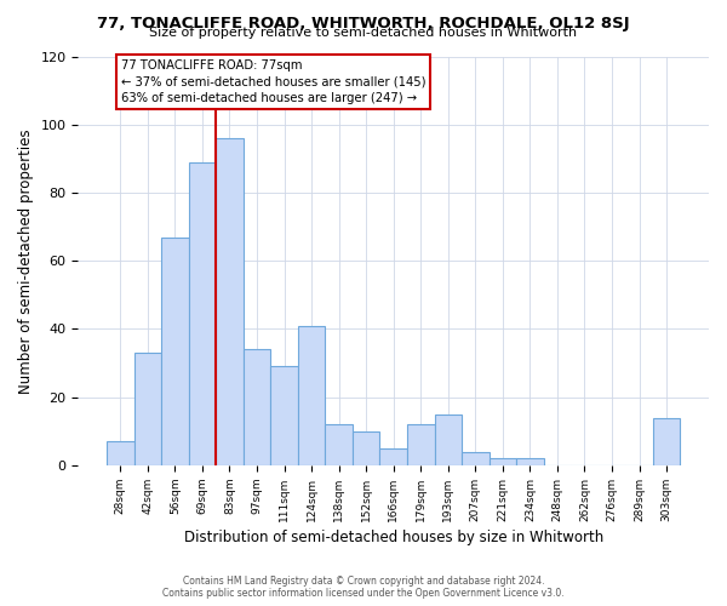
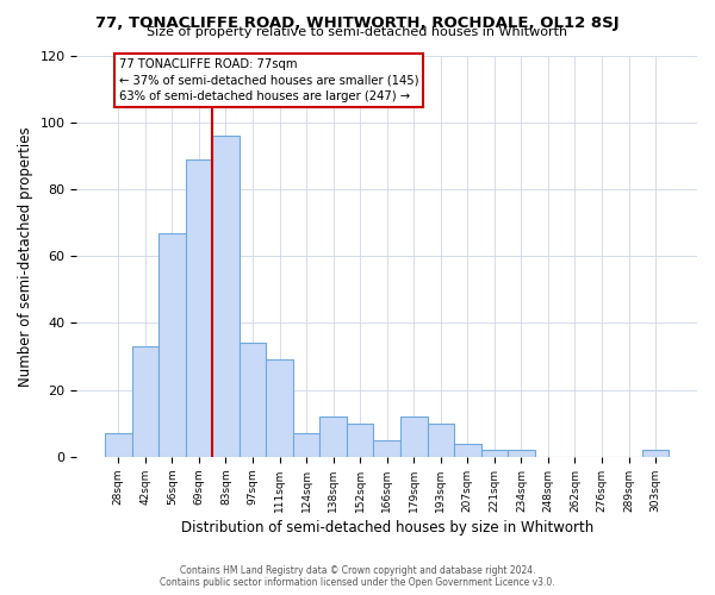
124sqm: 41 -> 7
193sqm: 15 -> 10
303sqm: 14 -> 2
